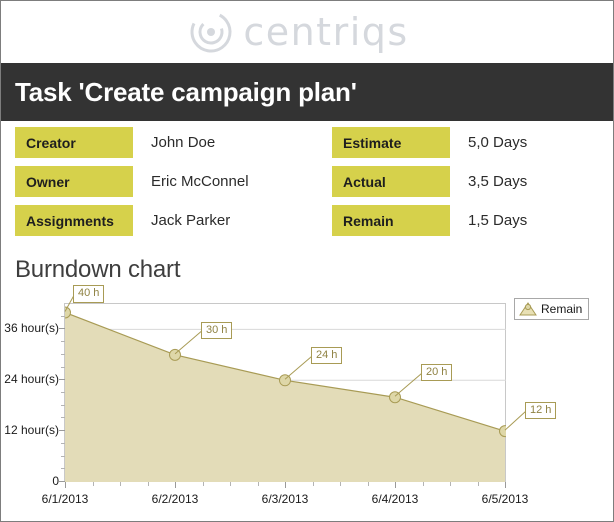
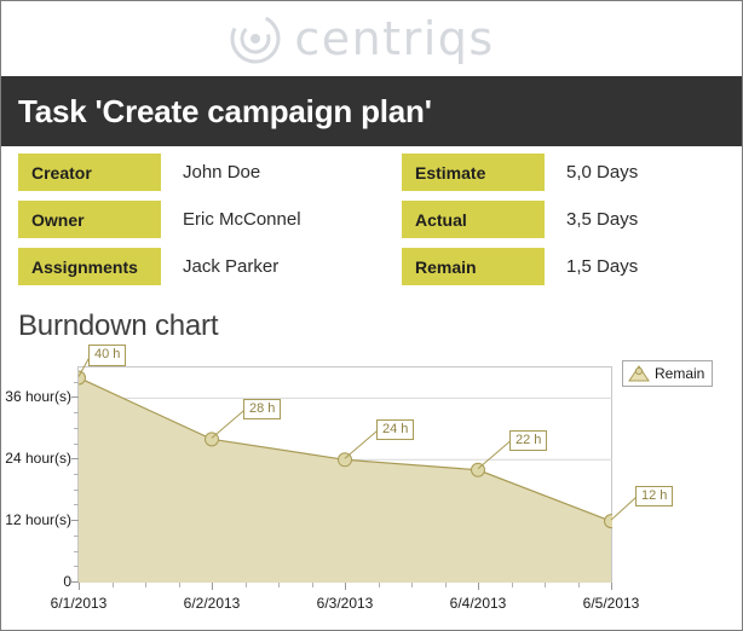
6/2/2013: 30 -> 28
6/4/2013: 20 -> 22
